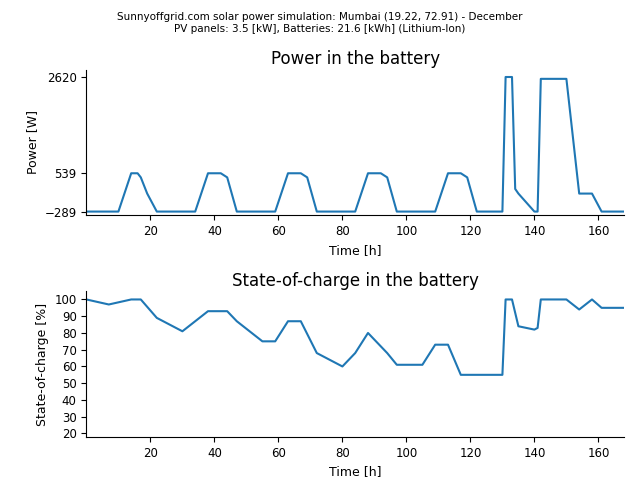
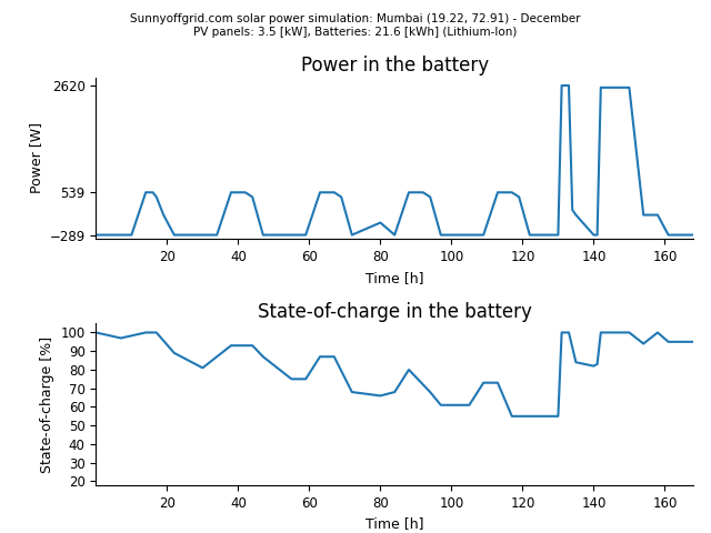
Power in the battery/80: -290 -> -50
State-of-charge in the battery/80: 60 -> 66
